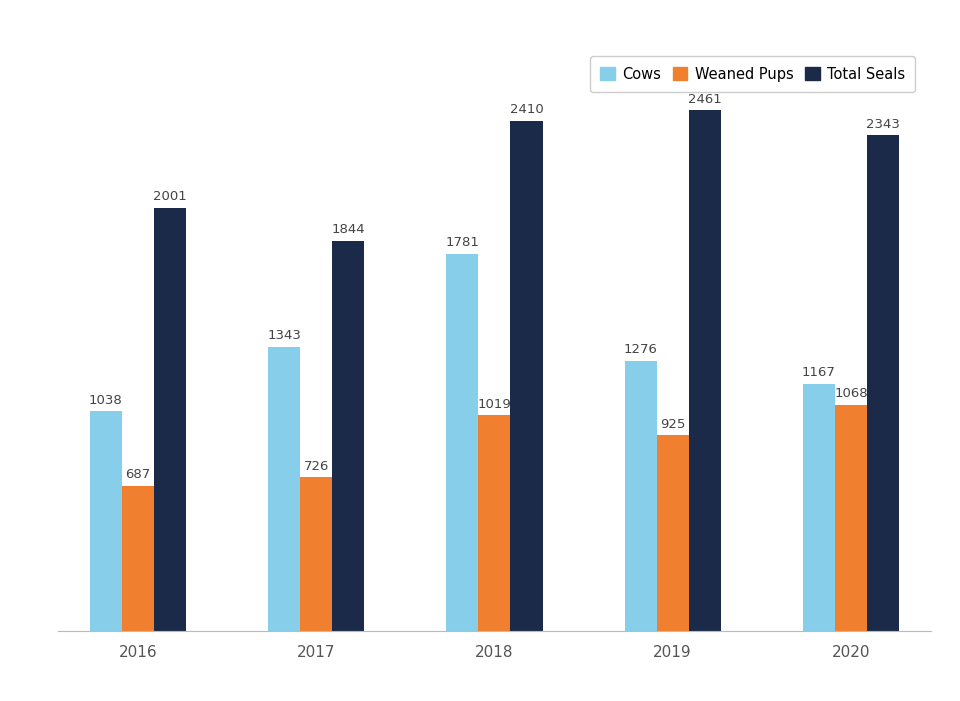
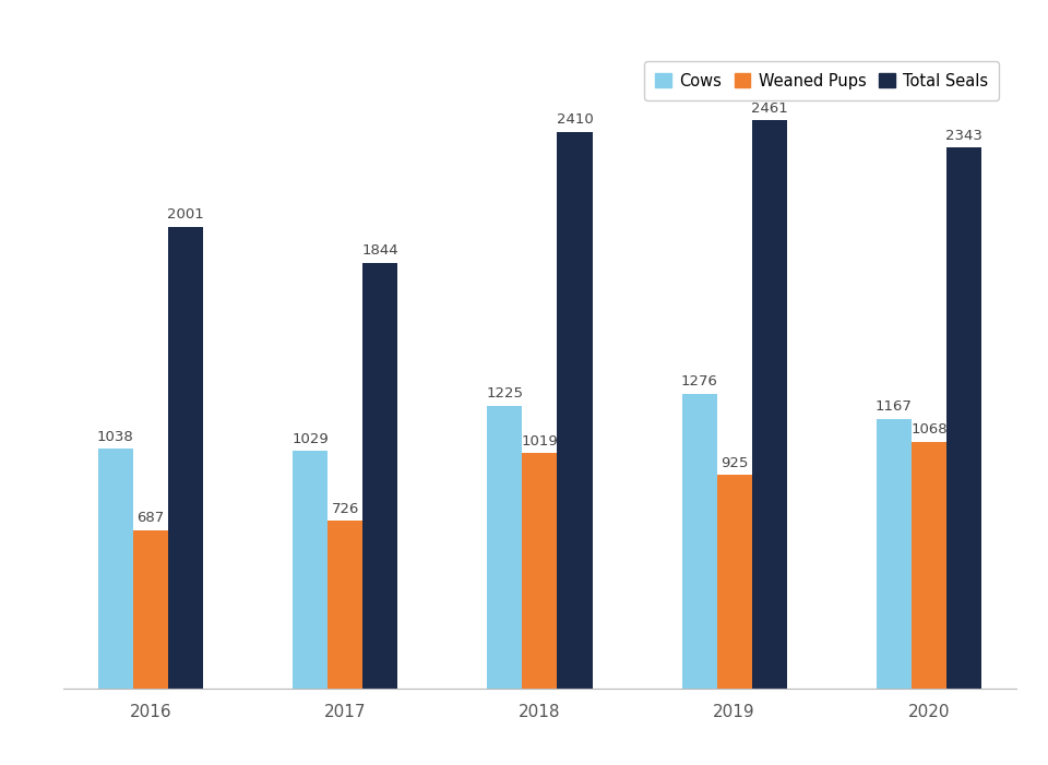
Cows/2017: 1343 -> 1029
Cows/2018: 1781 -> 1225
